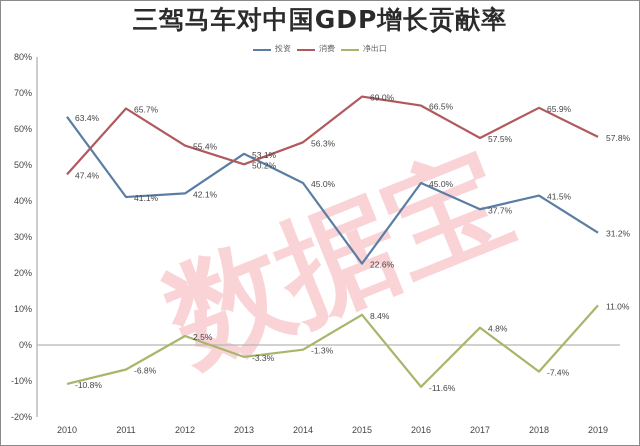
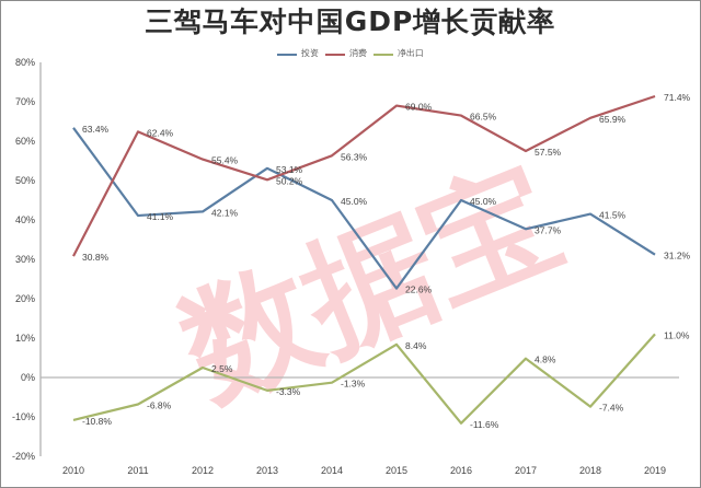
消费/2010: 47.4% -> 30.8%
消费/2011: 65.7% -> 62.4%
消费/2019: 57.8% -> 71.4%
